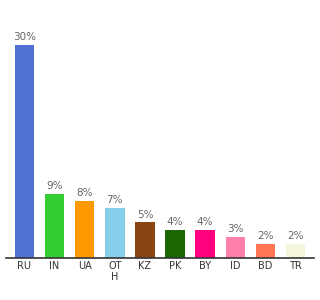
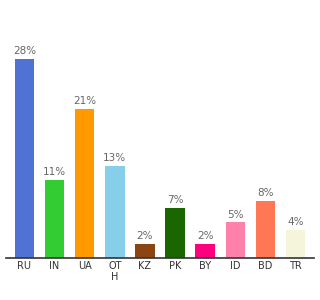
RU: 30% -> 28%
IN: 9% -> 11%
UA: 8% -> 21%
OT H: 7% -> 13%
KZ: 5% -> 2%
PK: 4% -> 7%
BY: 4% -> 2%
ID: 3% -> 5%
BD: 2% -> 8%
TR: 2% -> 4%
